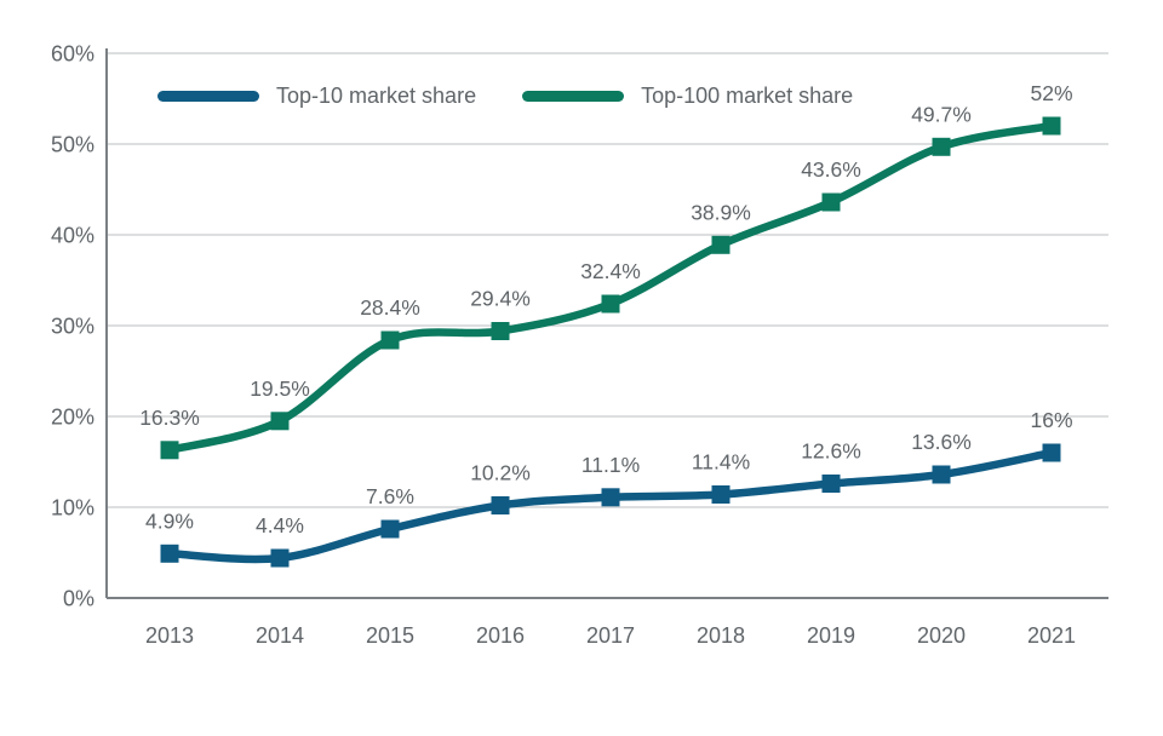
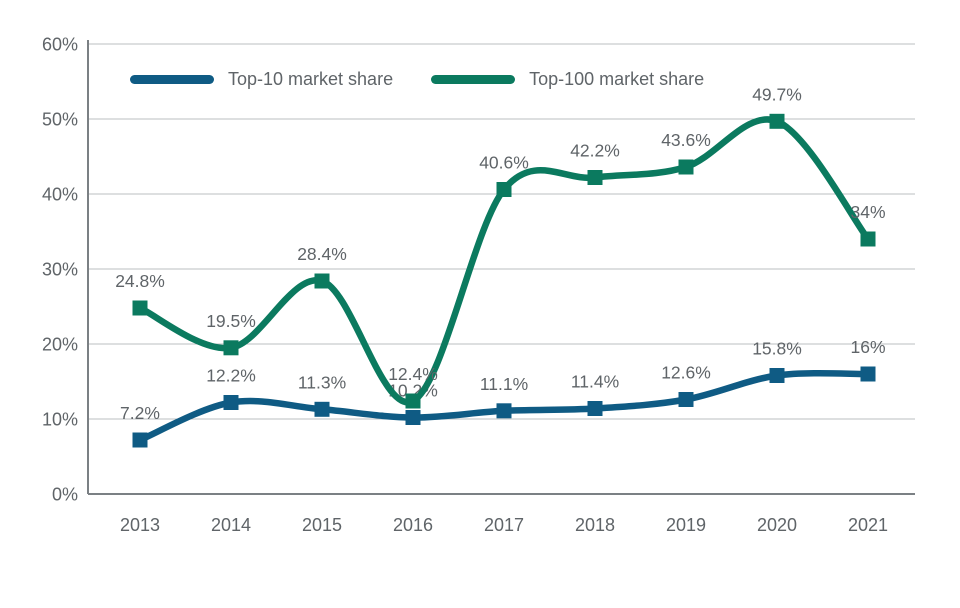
Top-10 market share/2013: 4.9% -> 7.2%
Top-100 market share/2013: 16.3% -> 24.8%
Top-10 market share/2014: 4.4% -> 12.2%
Top-10 market share/2015: 7.6% -> 11.3%
Top-100 market share/2016: 29.4% -> 12.4%
Top-100 market share/2017: 32.4% -> 40.6%
Top-100 market share/2018: 38.9% -> 42.2%
Top-10 market share/2020: 13.6% -> 15.8%
Top-100 market share/2021: 52% -> 34%
